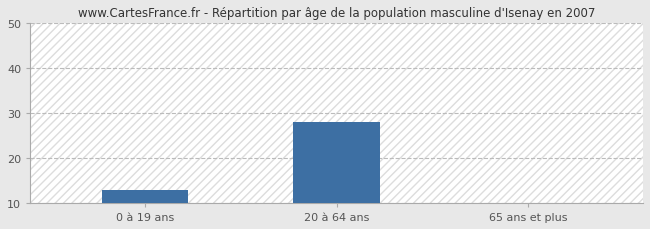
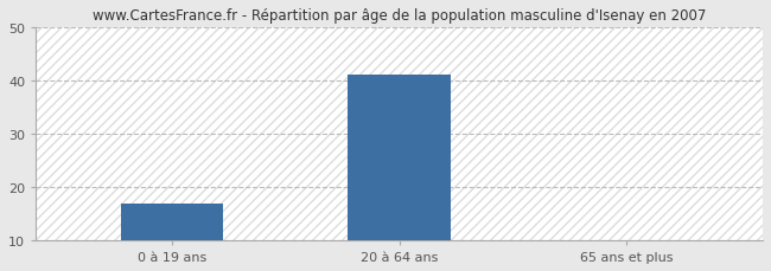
0 à 19 ans: 13 -> 17
20 à 64 ans: 28 -> 41
